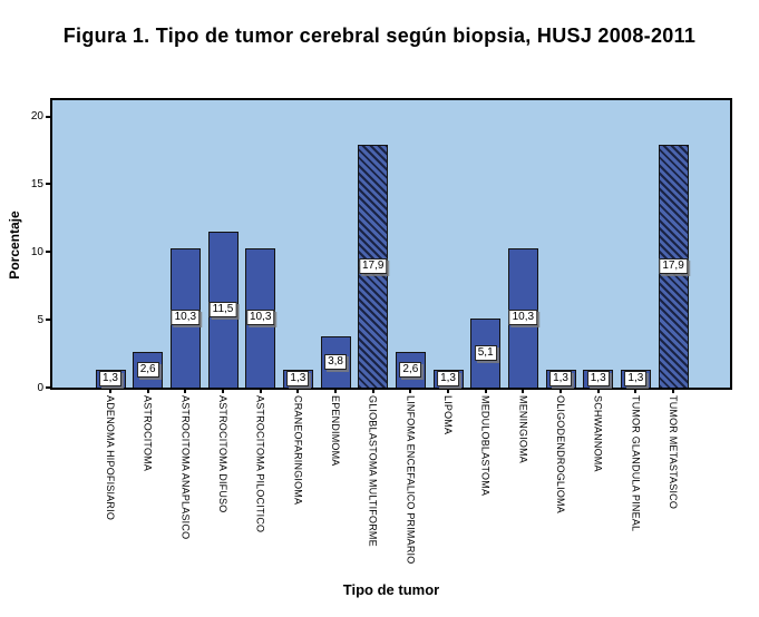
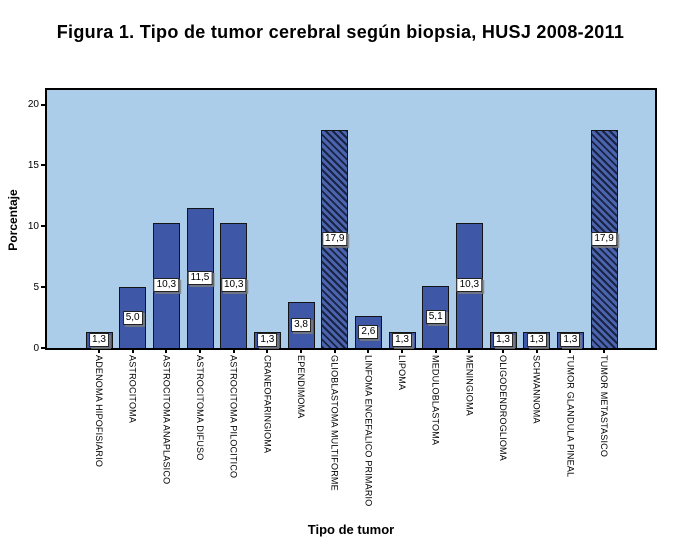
ASTROCITOMA: 2,6 -> 5,0
